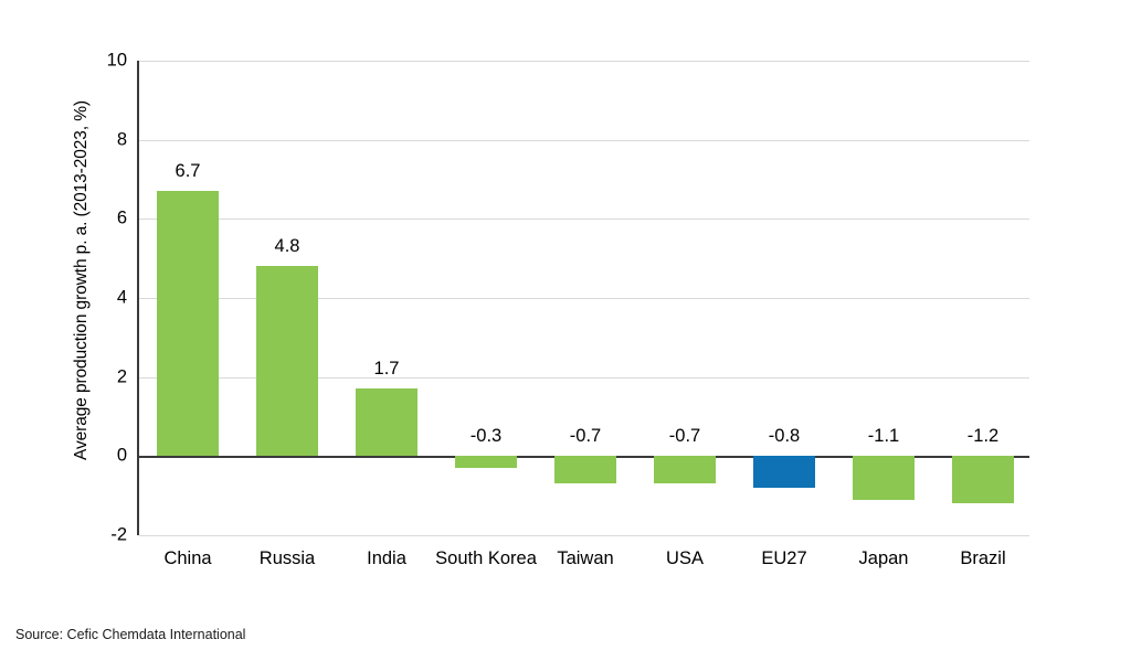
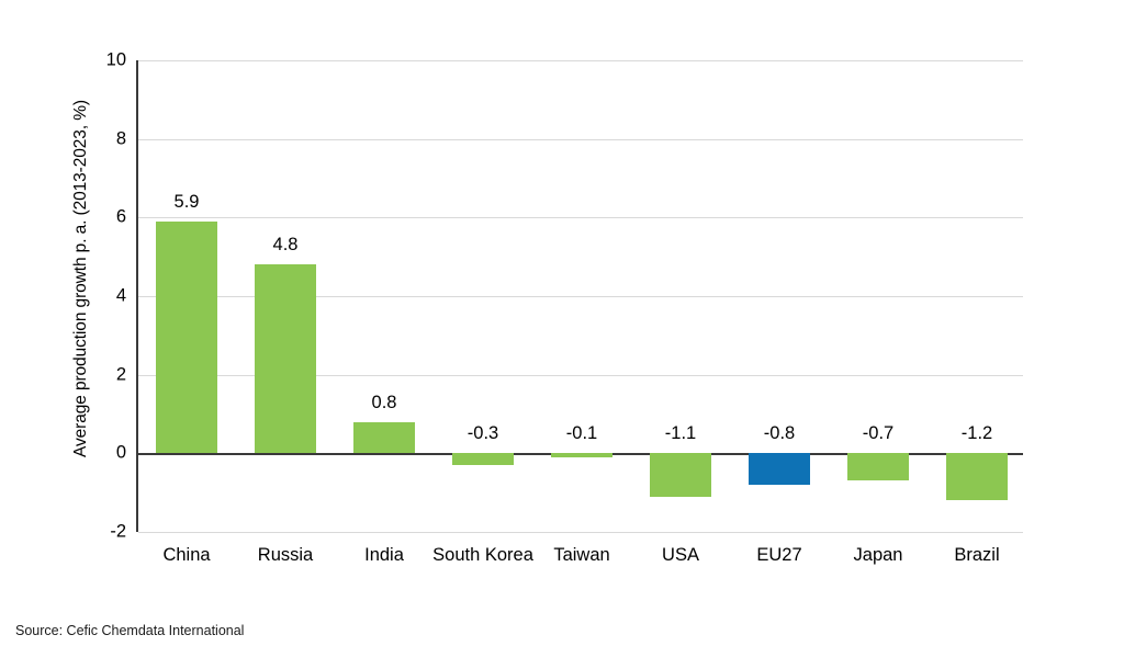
China: 6.7 -> 5.9
India: 1.7 -> 0.8
Taiwan: -0.7 -> -0.1
USA: -0.7 -> -1.1
Japan: -1.1 -> -0.7
